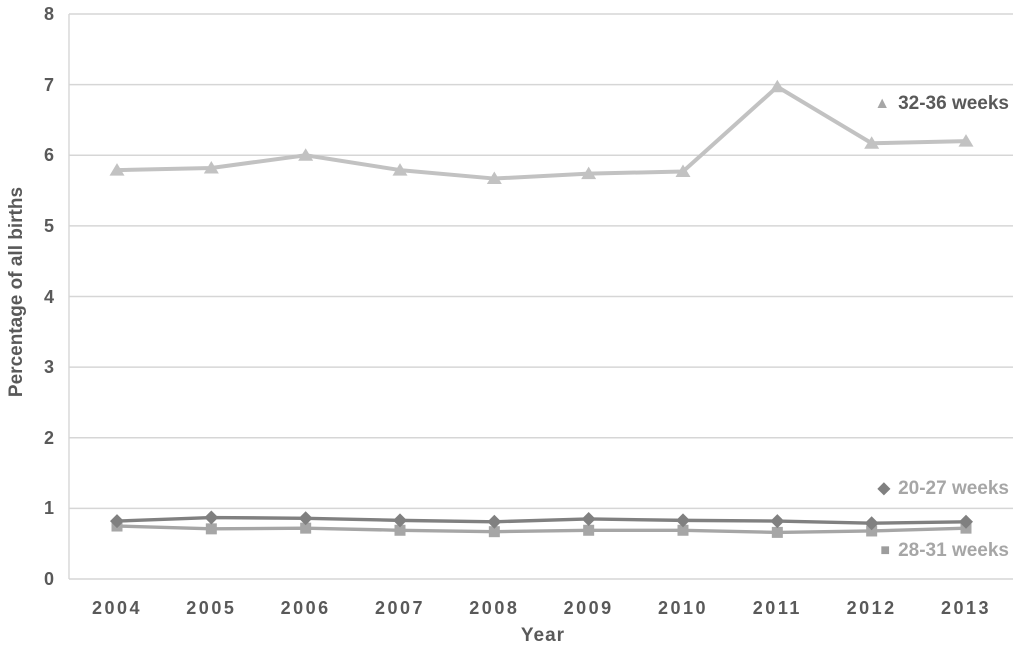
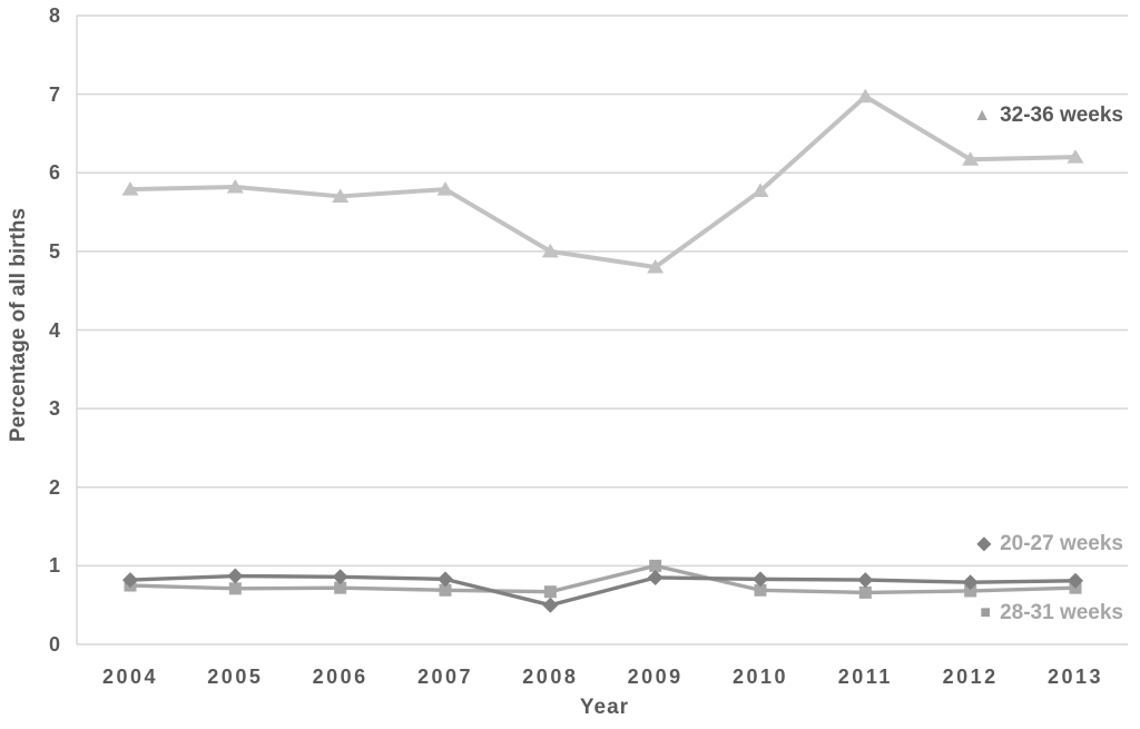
32-36 weeks/2006: 6.0 -> 5.7
32-36 weeks/2008: 5.7 -> 5.0
20-27 weeks/2008: 0.8 -> 0.5
32-36 weeks/2009: 5.7 -> 4.8
28-31 weeks/2009: 0.7 -> 1.0
